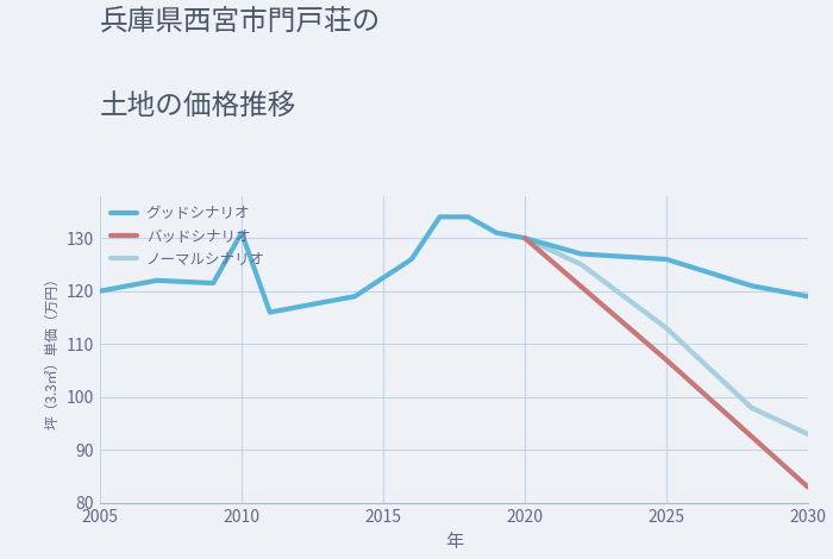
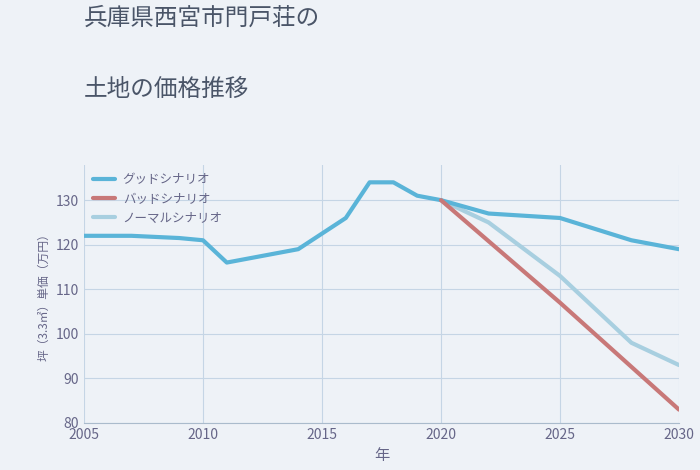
グッドシナリオ/2005: 120.0 -> 122.0
グッドシナリオ/2010: 131.0 -> 121.0
